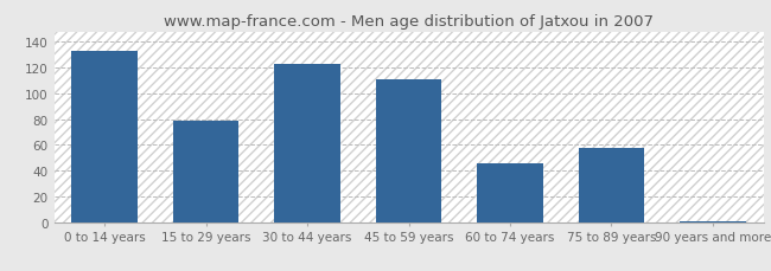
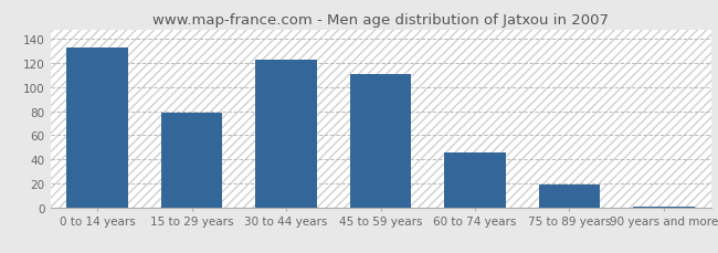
75 to 89 years: 58 -> 19
